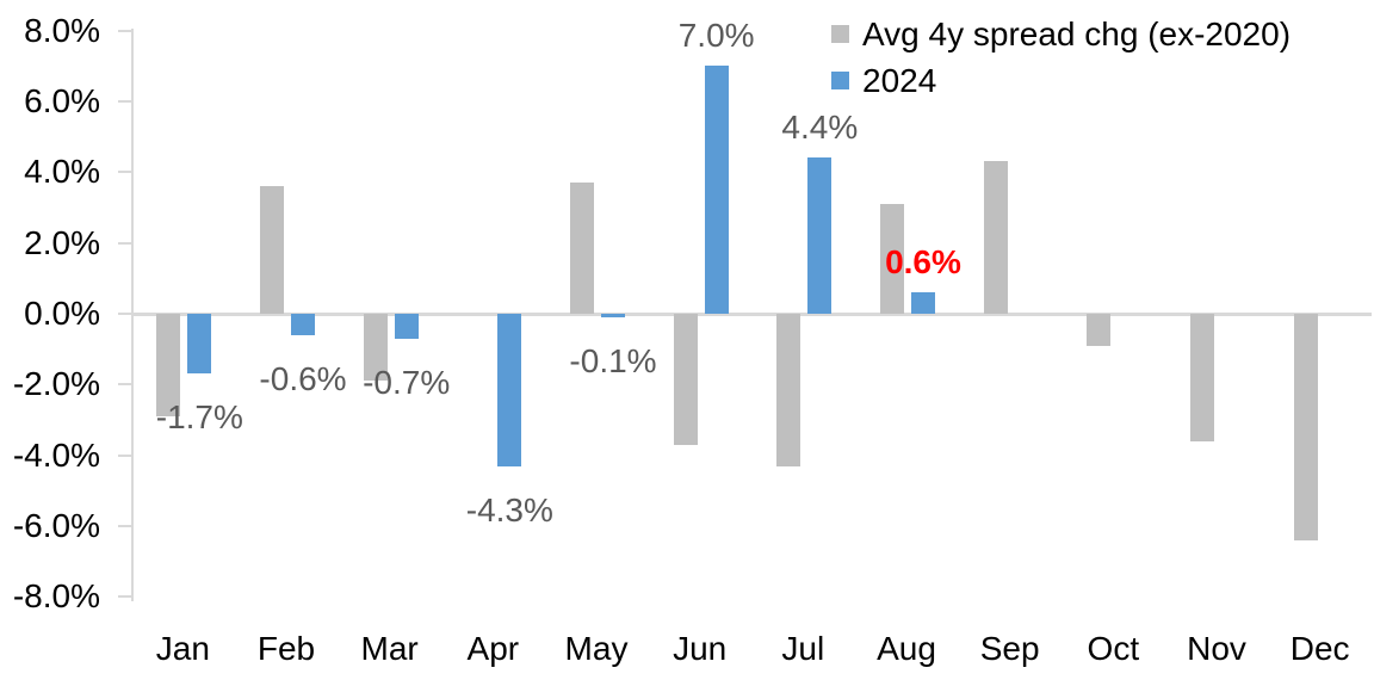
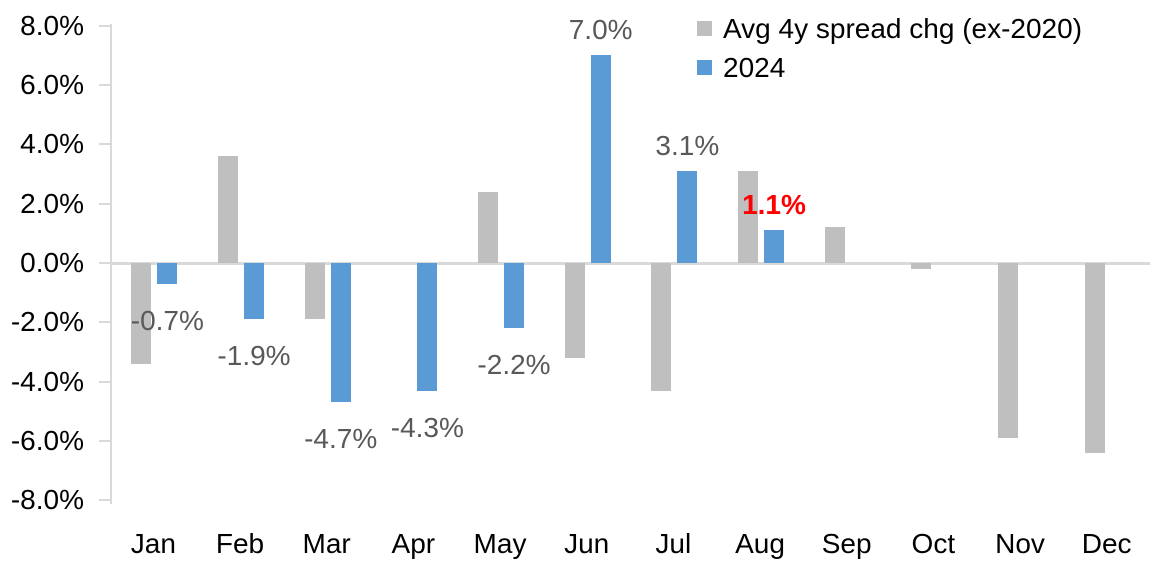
Avg 4y spread chg (ex-2020)/Jan: -2.9% -> -3.4%
2024/Jan: -1.7% -> -0.7%
2024/Feb: -0.6% -> -1.9%
2024/Mar: -0.7% -> -4.7%
Avg 4y spread chg (ex-2020)/May: 3.7% -> 2.4%
2024/May: -0.1% -> -2.2%
Avg 4y spread chg (ex-2020)/Jun: -3.7% -> -3.2%
2024/Jul: 4.4% -> 3.1%
2024/Aug: 0.6% -> 1.1%
Avg 4y spread chg (ex-2020)/Sep: 4.3% -> 1.2%
Avg 4y spread chg (ex-2020)/Oct: -0.9% -> -0.2%
Avg 4y spread chg (ex-2020)/Nov: -3.6% -> -5.9%
